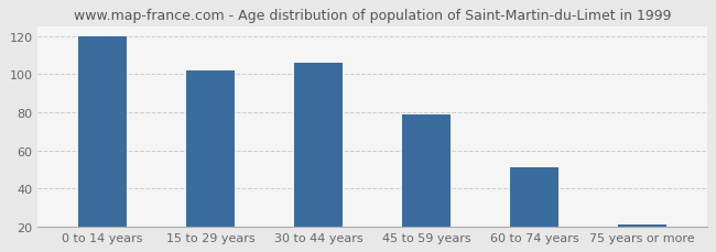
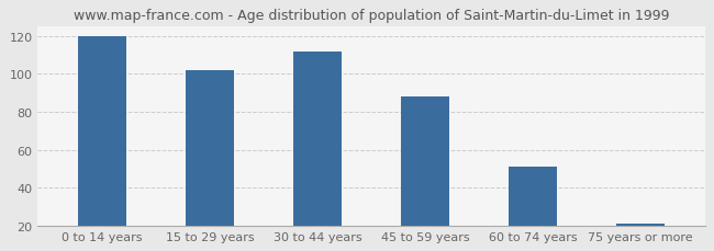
30 to 44 years: 106 -> 112
45 to 59 years: 79 -> 88
